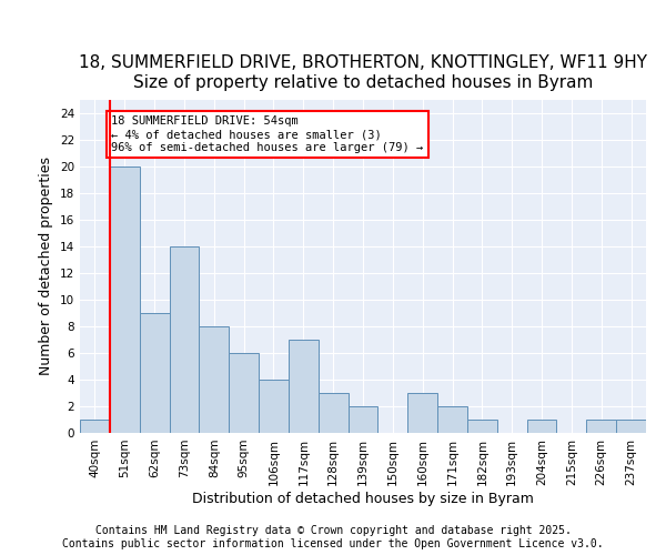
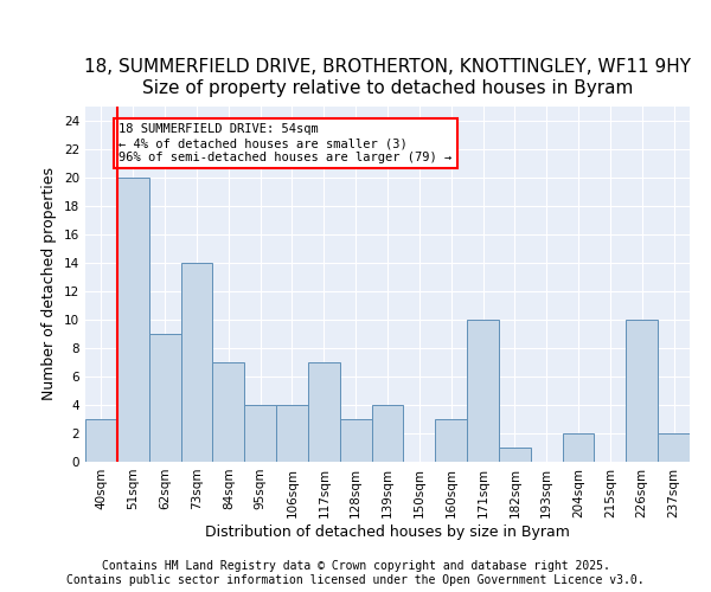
40sqm: 1 -> 3
84sqm: 8 -> 7
95sqm: 6 -> 4
139sqm: 2 -> 4
171sqm: 2 -> 10
204sqm: 1 -> 2
226sqm: 1 -> 10
237sqm: 1 -> 2
